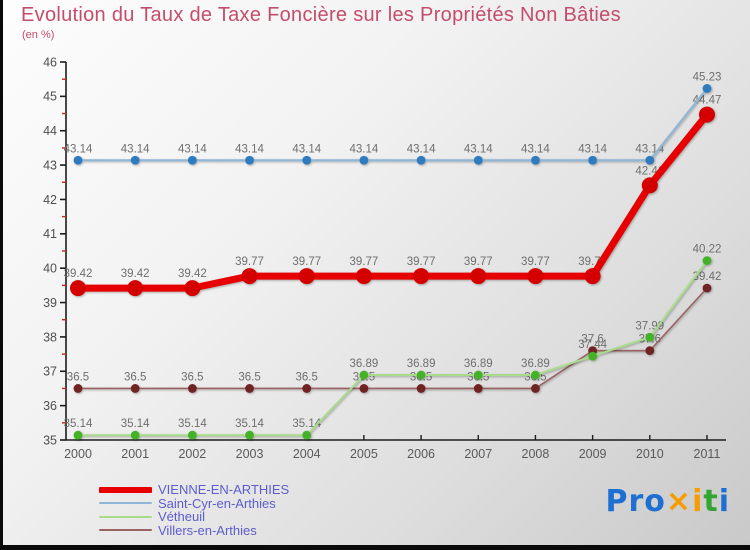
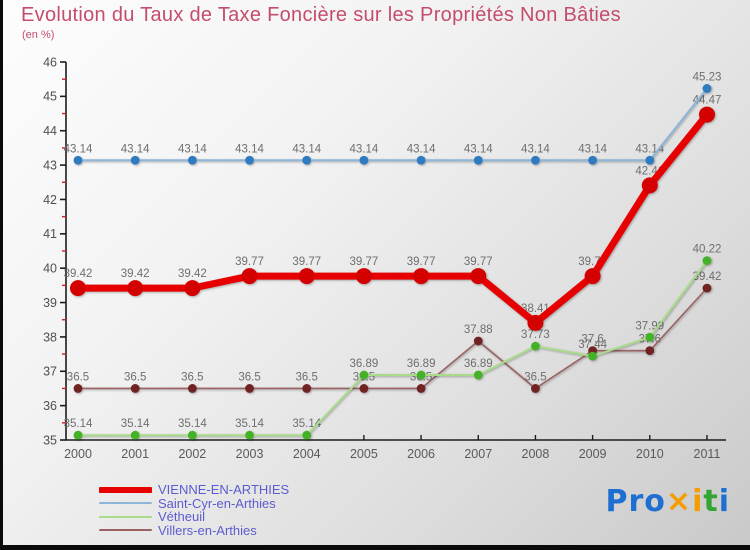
Villers-en-Arthies/2007: 36.5 -> 37.88
VIENNE-EN-ARTHIES/2008: 39.77 -> 38.41
Vétheuil/2008: 36.89 -> 37.73
